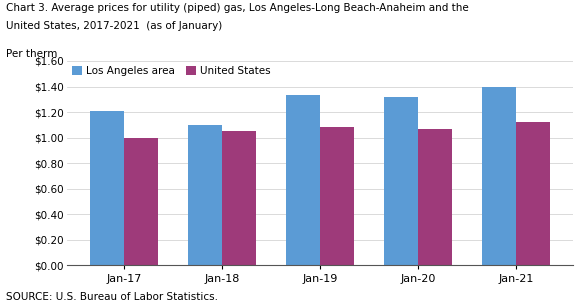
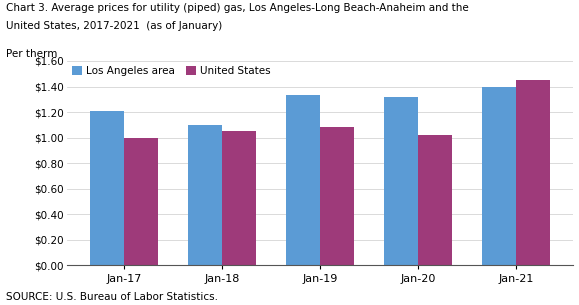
United States/Jan-20: $1.07 -> $1.02
United States/Jan-21: $1.12 -> $1.45
